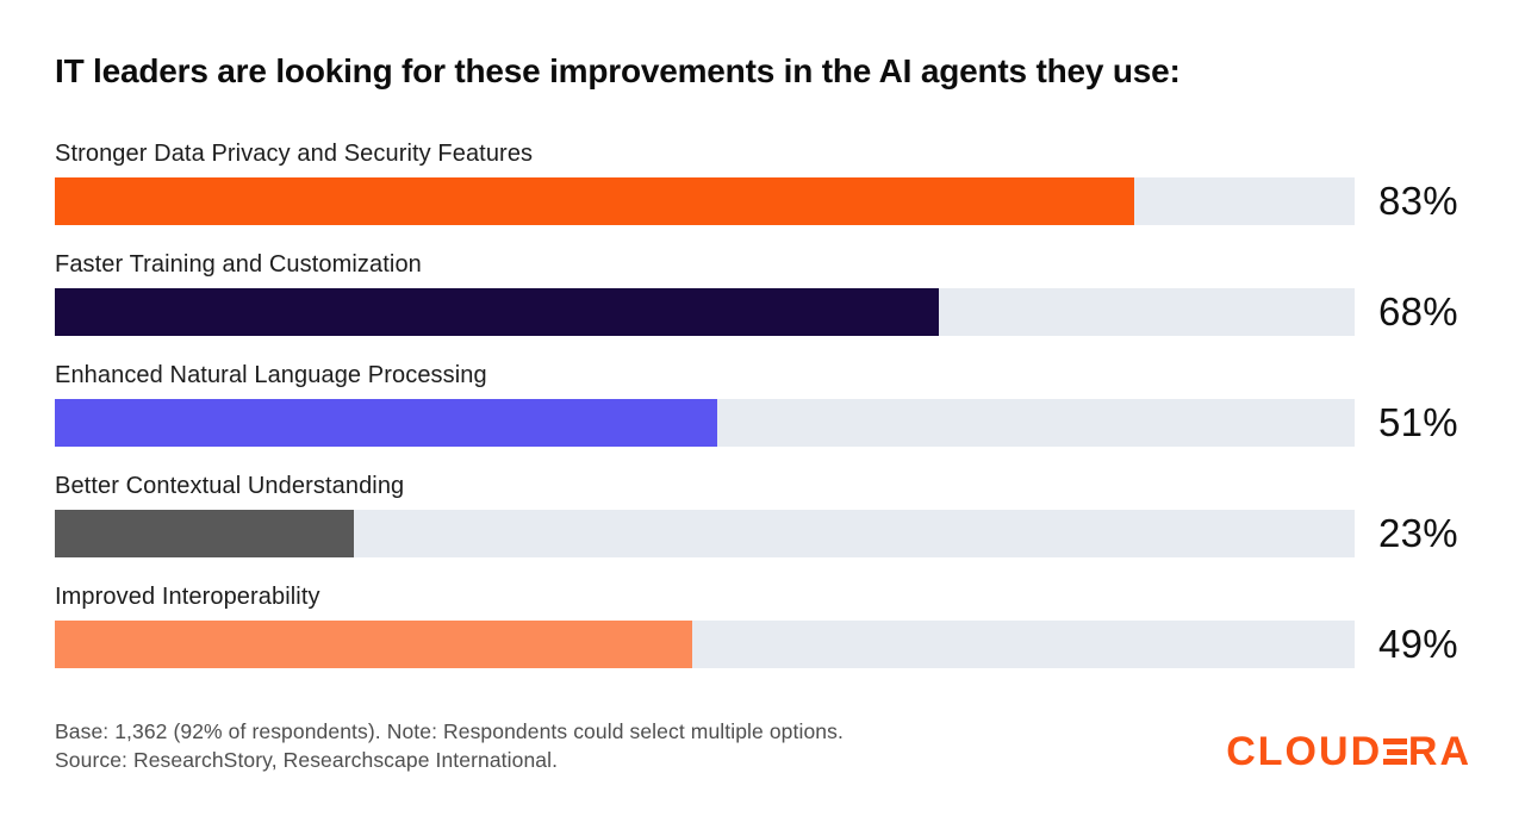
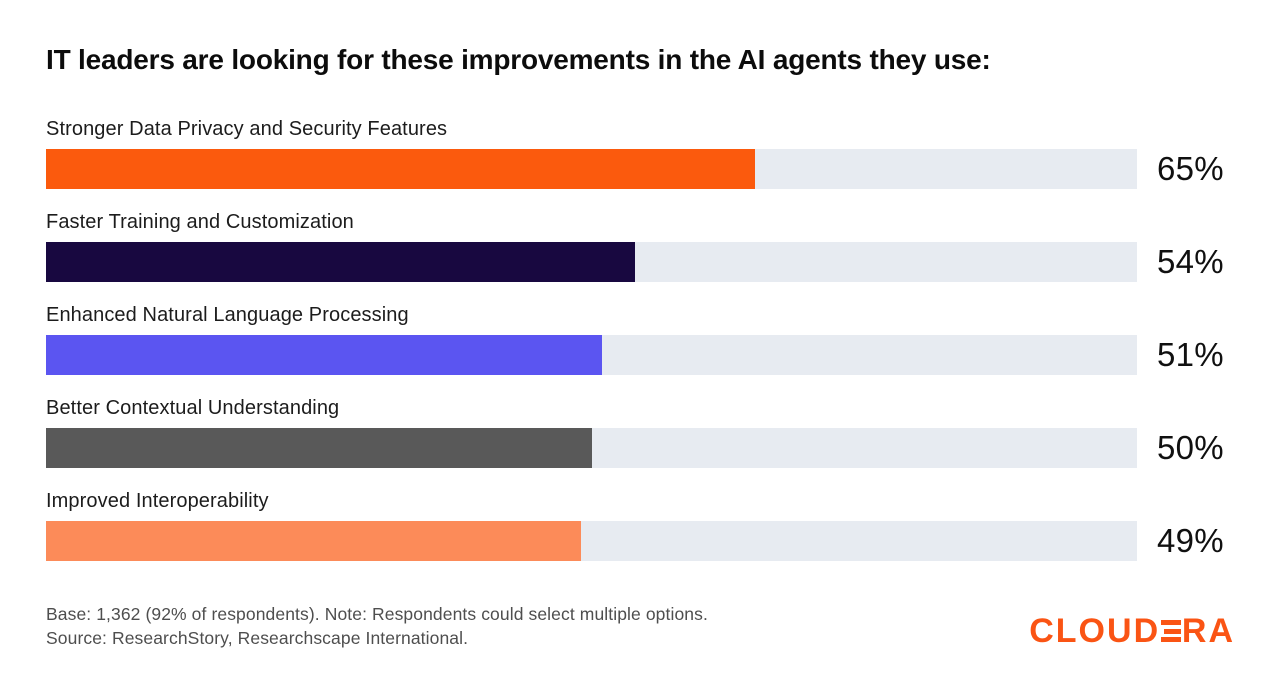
Stronger Data Privacy and Security Features: 83% -> 65%
Faster Training and Customization: 68% -> 54%
Better Contextual Understanding: 23% -> 50%
